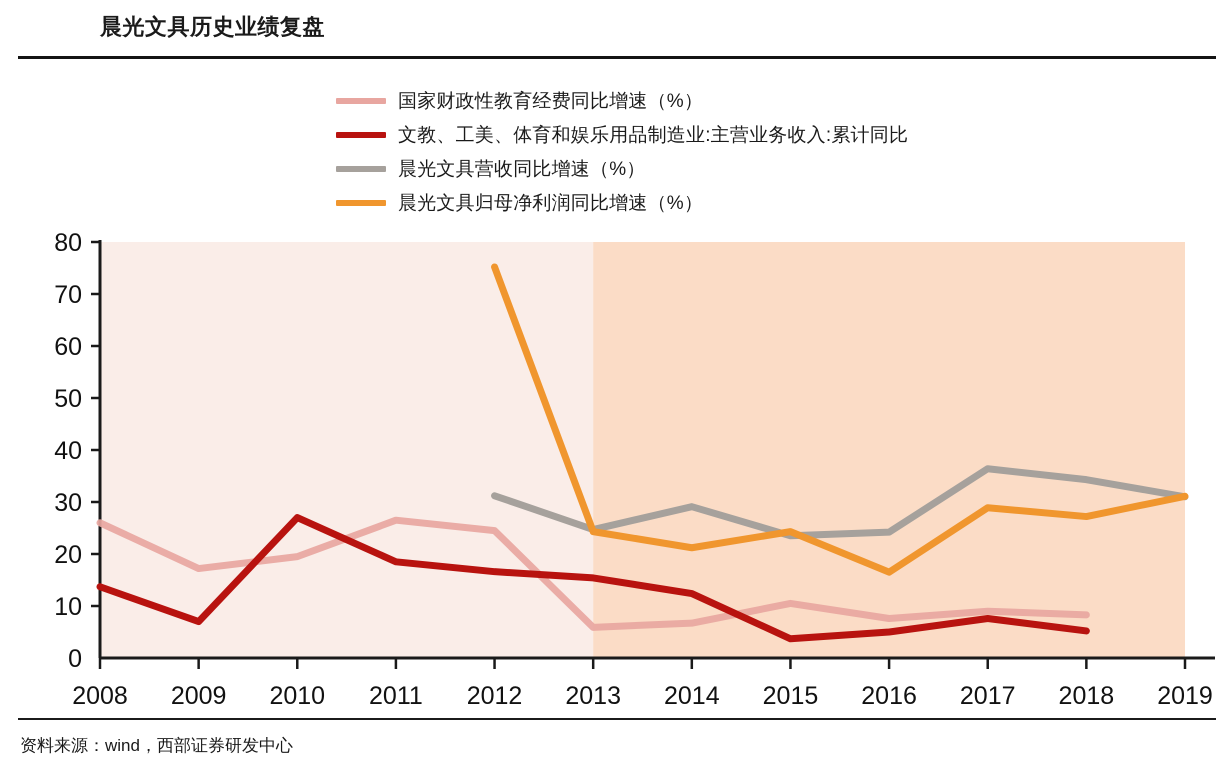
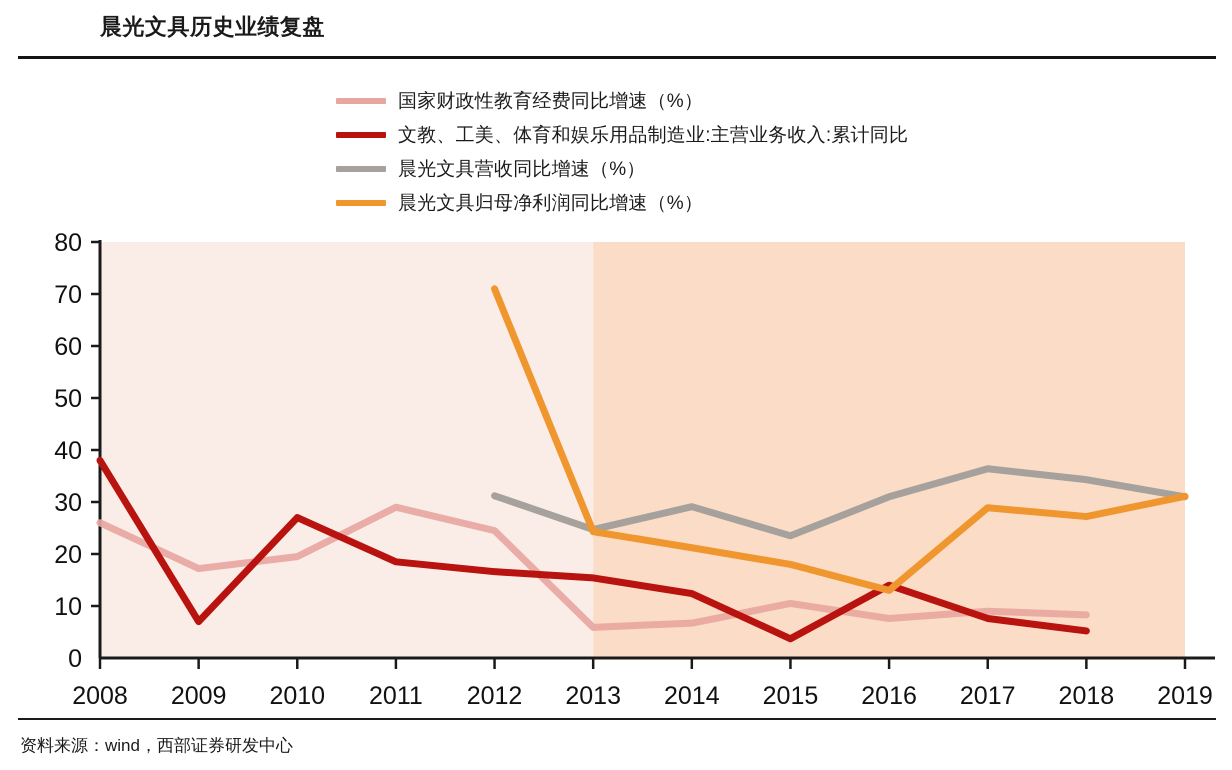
文教、工美、体育和娱乐用品制造业:主营业务收入:累计同比/2008: 14 -> 38
国家财政性教育经费同比增速（%）/2011: 26 -> 29
晨光文具归母净利润同比增速（%）/2012: 75 -> 71
晨光文具归母净利润同比增速（%）/2015: 24 -> 18
文教、工美、体育和娱乐用品制造业:主营业务收入:累计同比/2016: 5 -> 14
晨光文具营收同比增速（%）/2016: 24 -> 31
晨光文具归母净利润同比增速（%）/2016: 16 -> 13
